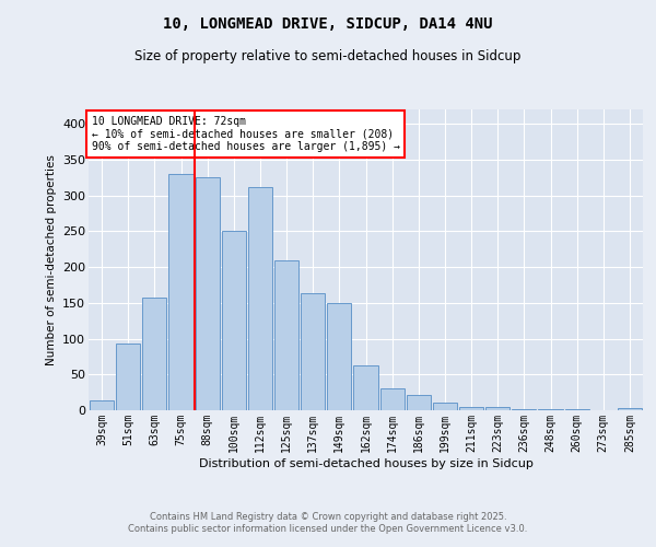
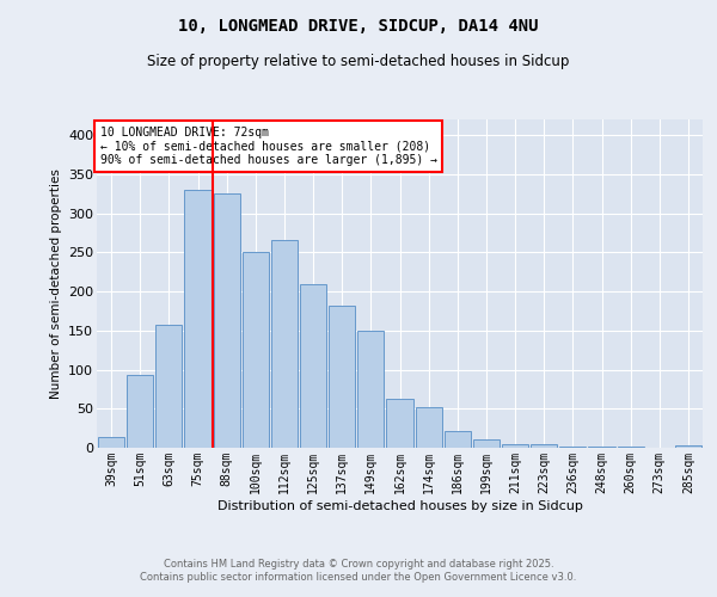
112sqm: 312 -> 266
137sqm: 163 -> 182
174sqm: 31 -> 52
